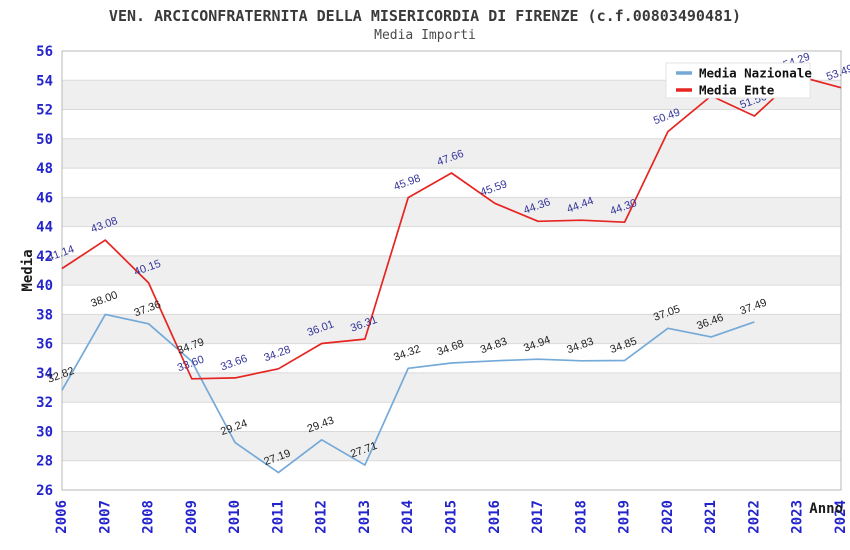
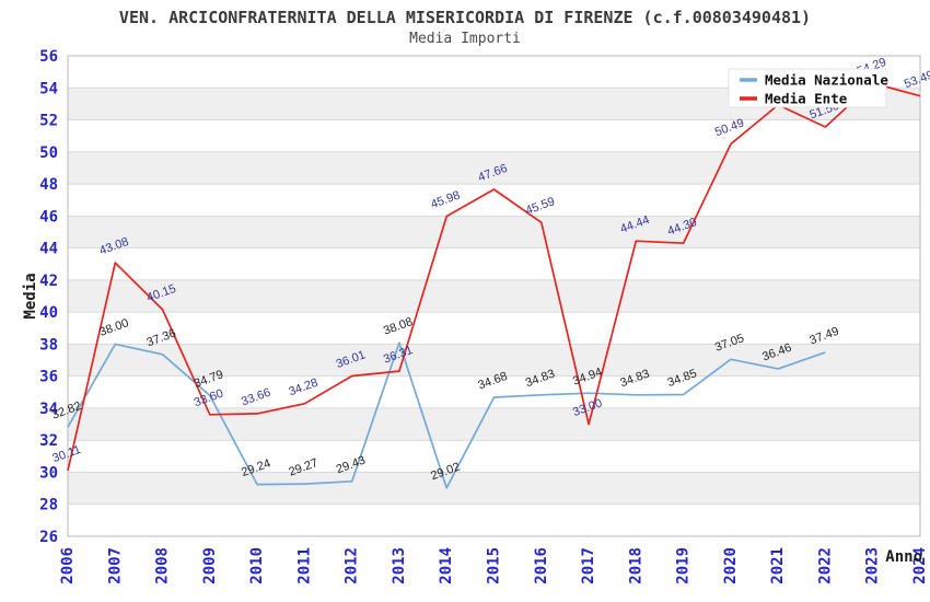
Media Ente/2006: 41.14 -> 30.11
Media Nazionale/2011: 27.19 -> 29.27
Media Nazionale/2013: 27.71 -> 38.08
Media Nazionale/2014: 34.32 -> 29.02
Media Ente/2017: 44.36 -> 33.00
